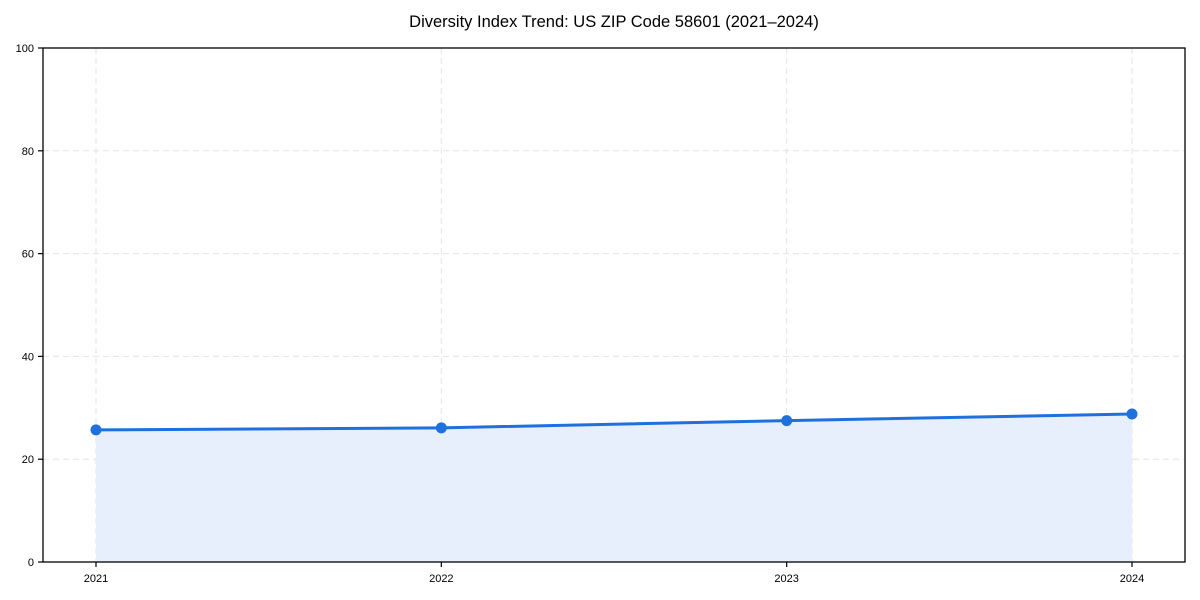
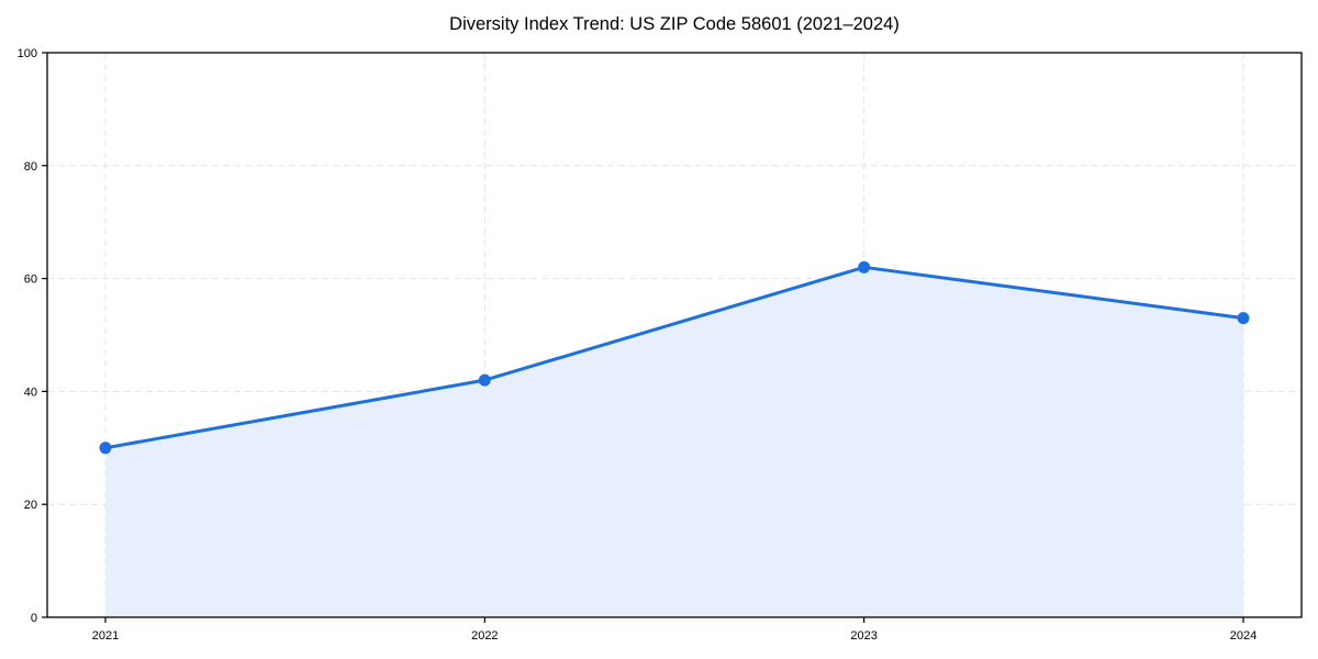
2021: 26 -> 30
2022: 26 -> 42
2023: 28 -> 62
2024: 29 -> 53
